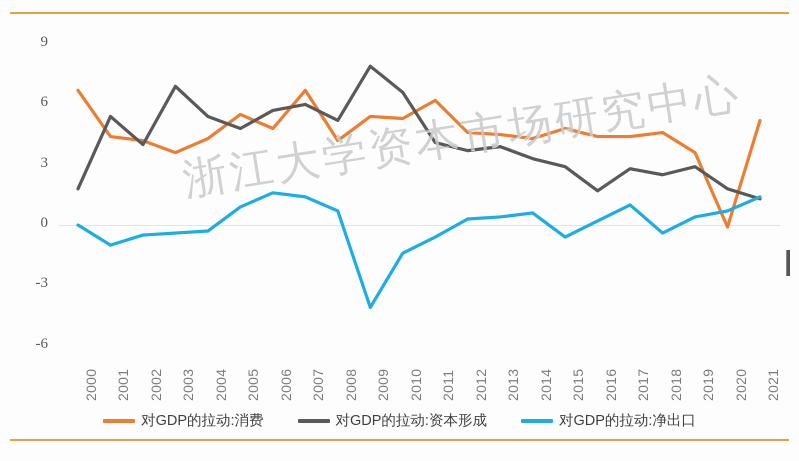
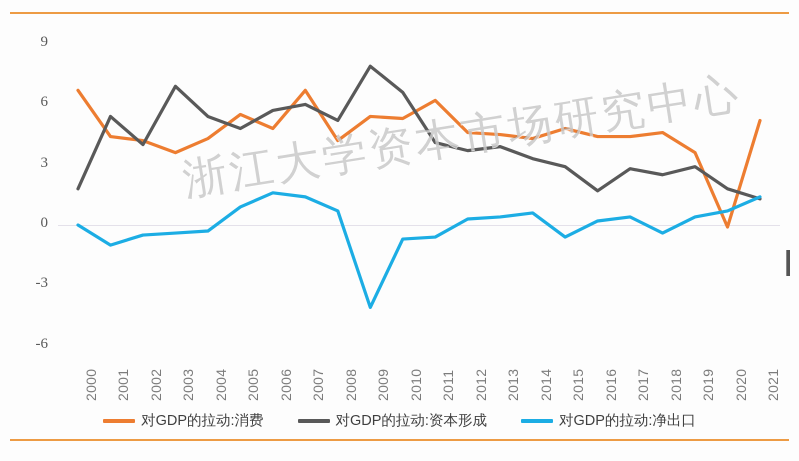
对GDP的拉动:净出口/2010: -1.4 -> -0.7
对GDP的拉动:净出口/2017: 1.0 -> 0.4
